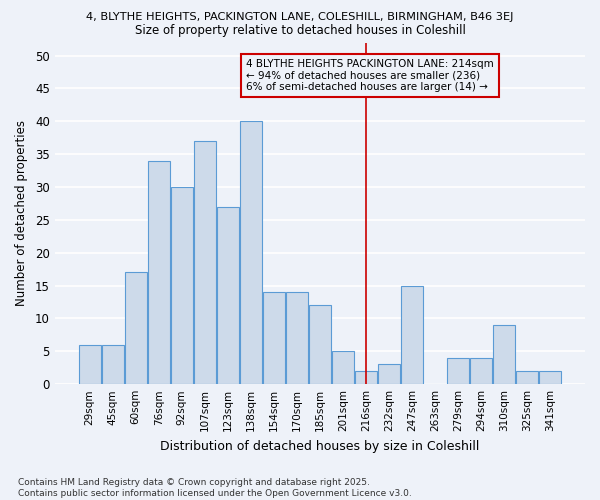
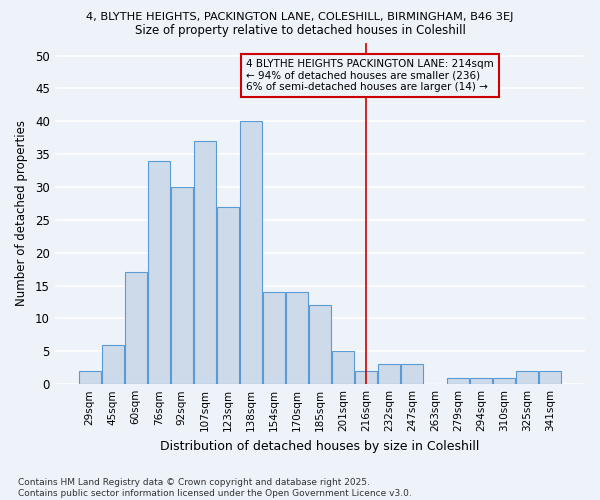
29sqm: 6 -> 2
247sqm: 15 -> 3
279sqm: 4 -> 1
294sqm: 4 -> 1
310sqm: 9 -> 1
